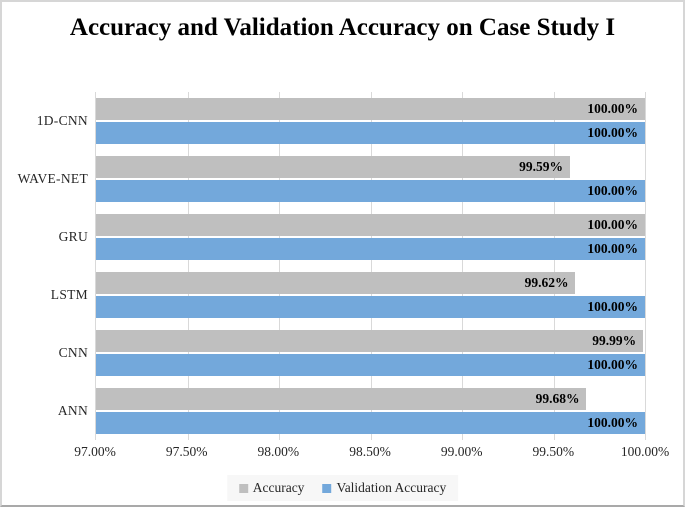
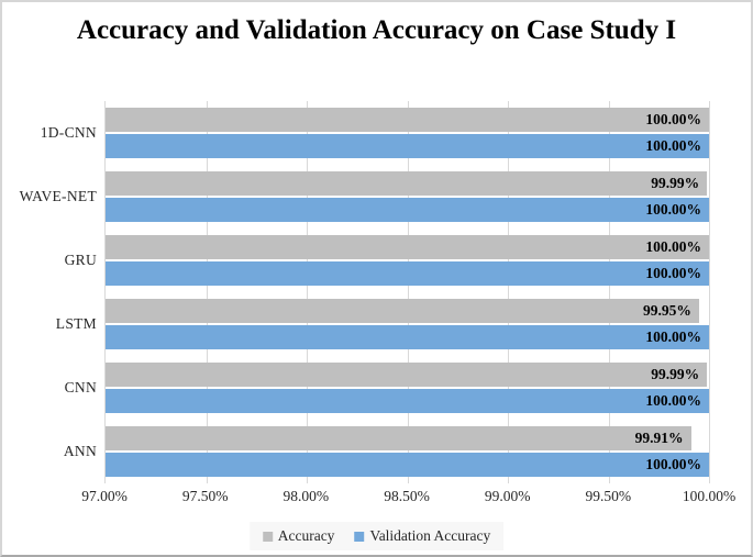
Accuracy/WAVE-NET: 99.59% -> 99.99%
Accuracy/LSTM: 99.62% -> 99.95%
Accuracy/ANN: 99.68% -> 99.91%
